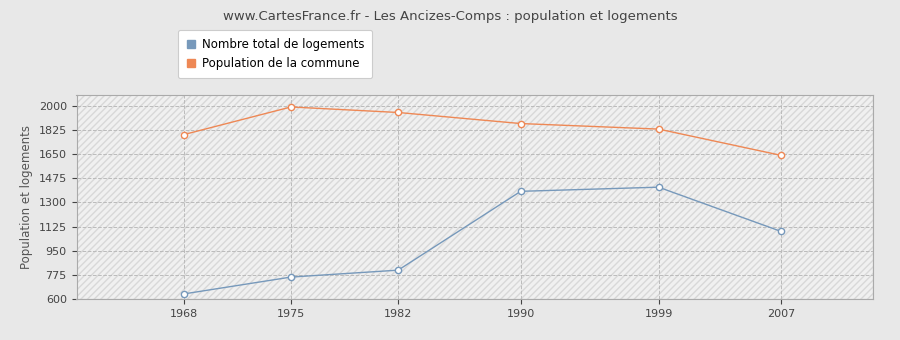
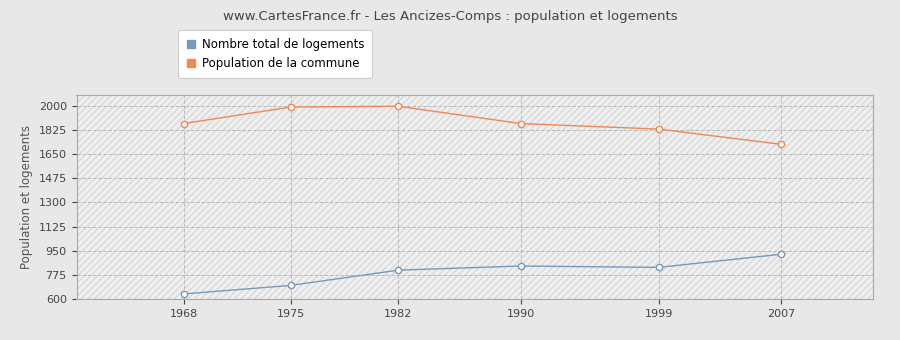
Population de la commune/1968: 1790 -> 1870
Nombre total de logements/1975: 760 -> 700
Population de la commune/1982: 1950 -> 2000
Nombre total de logements/1990: 1380 -> 840
Nombre total de logements/1999: 1410 -> 830
Nombre total de logements/2007: 1090 -> 920
Population de la commune/2007: 1640 -> 1720
